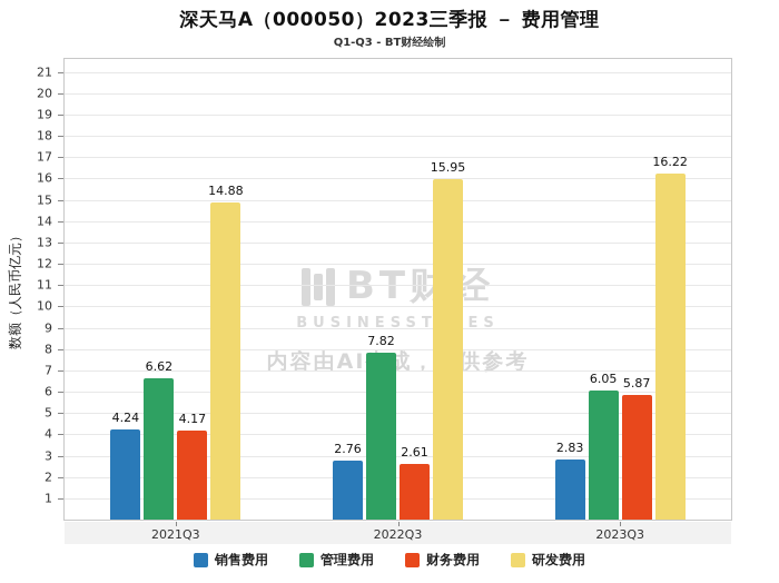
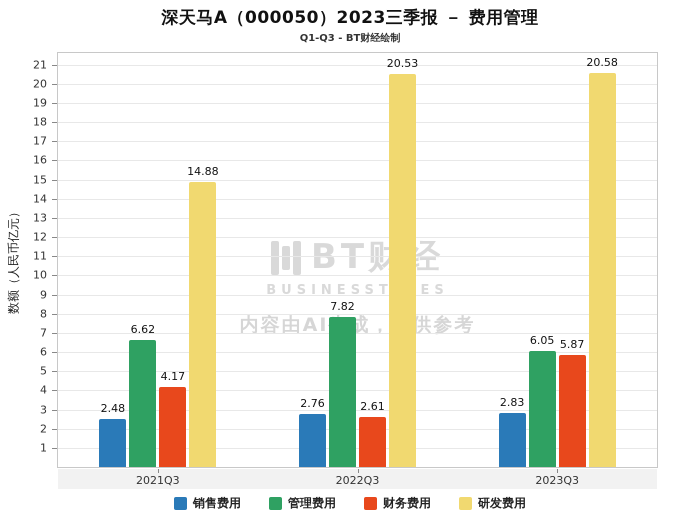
销售费用/2021Q3: 4.24 -> 2.48
研发费用/2022Q3: 15.95 -> 20.53
研发费用/2023Q3: 16.22 -> 20.58
